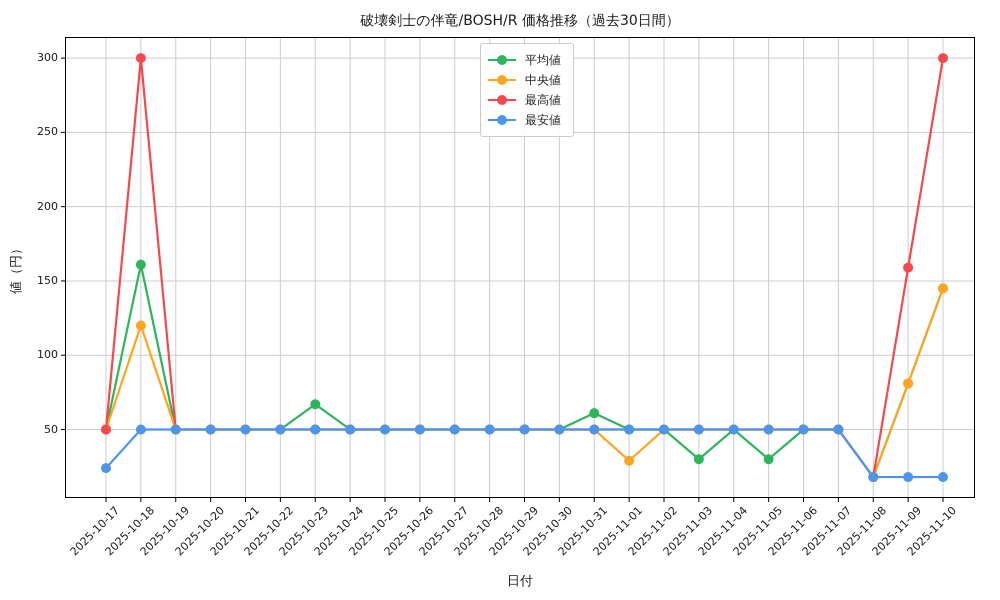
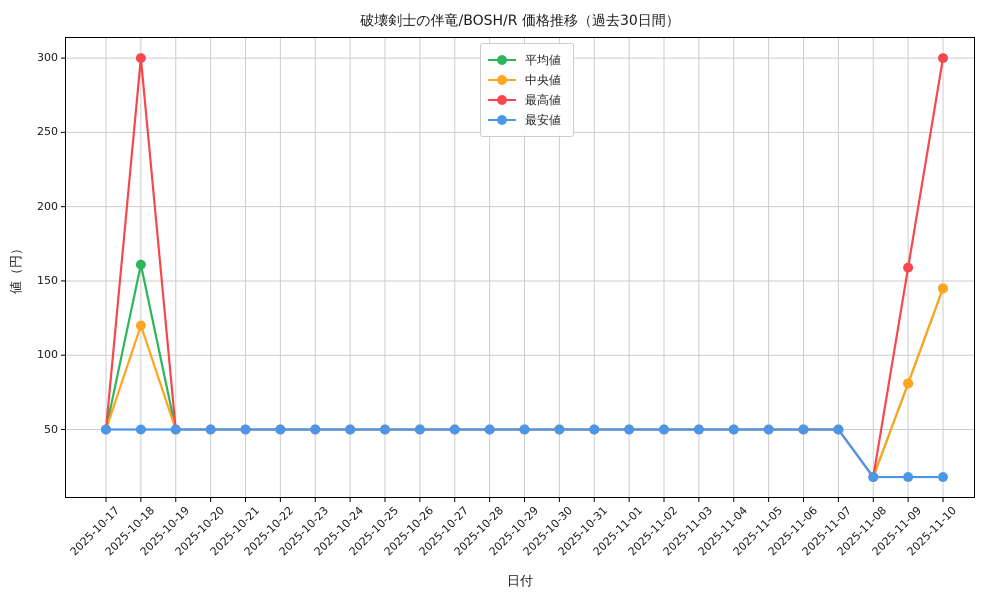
最安値/2025-10-17: 24 -> 50
平均値/2025-10-23: 67 -> 50
平均値/2025-10-31: 61 -> 50
中央値/2025-11-01: 29 -> 50
平均値/2025-11-03: 30 -> 50
平均値/2025-11-05: 30 -> 50
